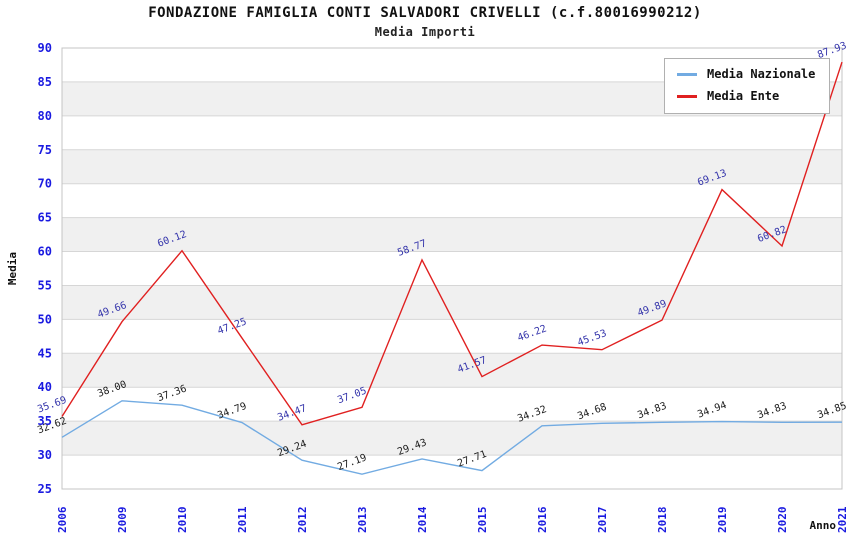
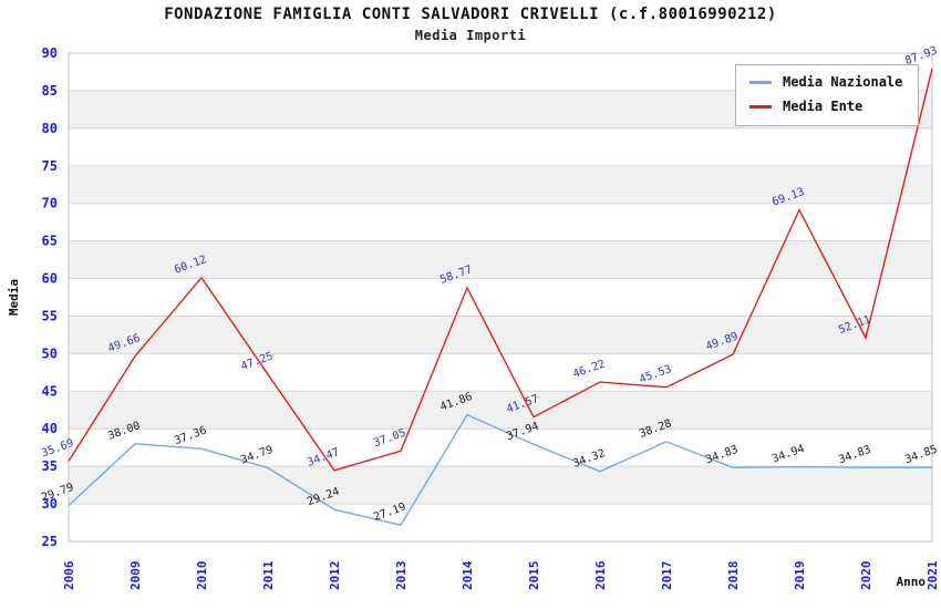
Media Nazionale/2006: 32.62 -> 29.79
Media Nazionale/2014: 29.43 -> 41.86
Media Nazionale/2015: 27.71 -> 37.94
Media Nazionale/2017: 34.68 -> 38.28
Media Ente/2020: 60.82 -> 52.11
